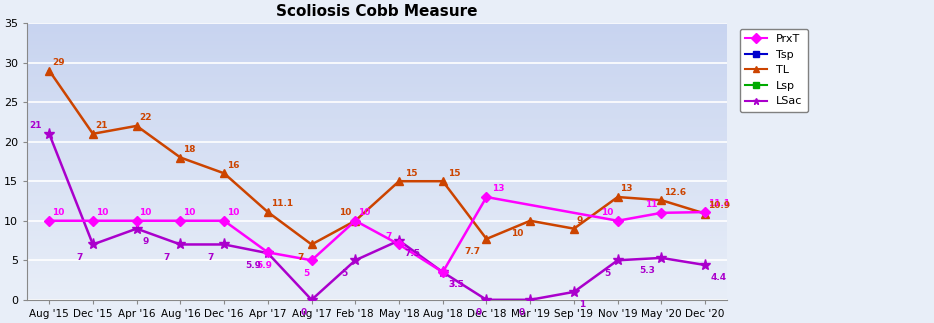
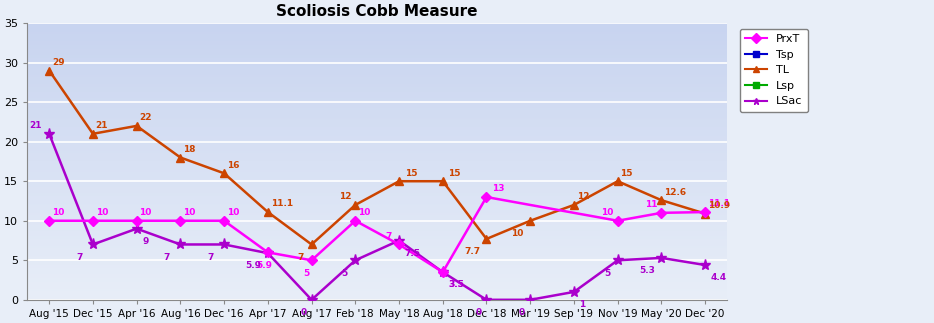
TL/Feb '18: 10 -> 12
TL/Sep '19: 9 -> 12
TL/Nov '19: 13 -> 15
